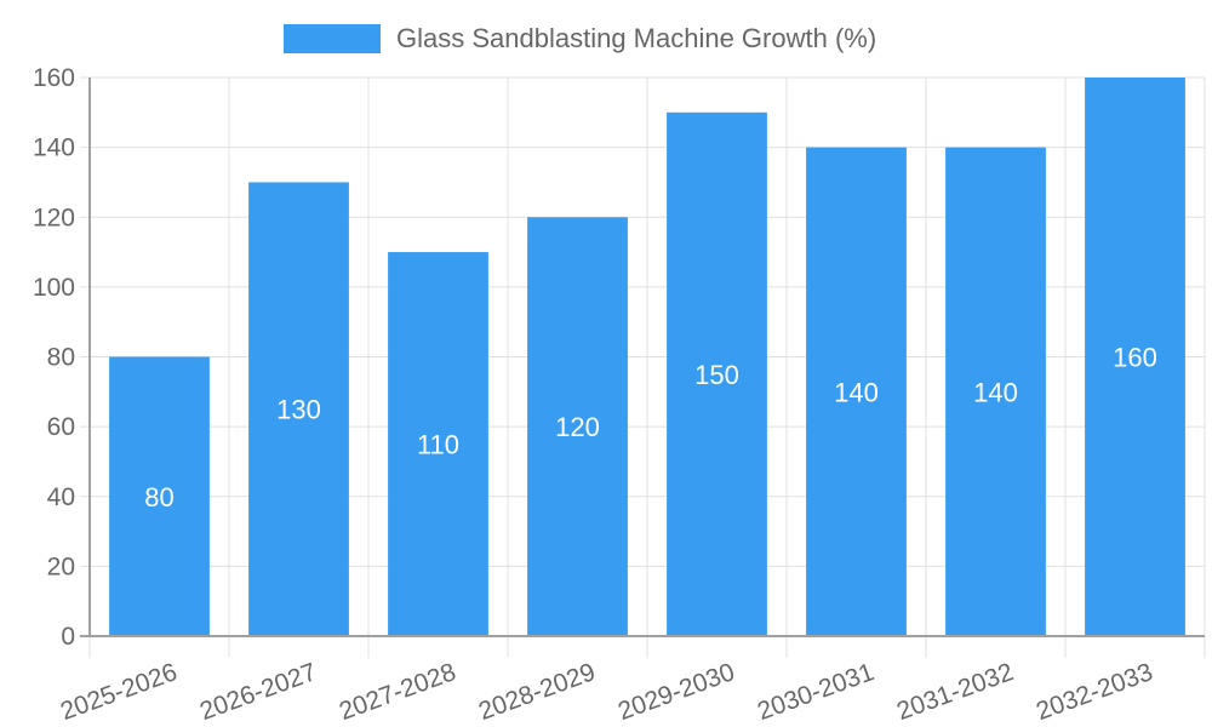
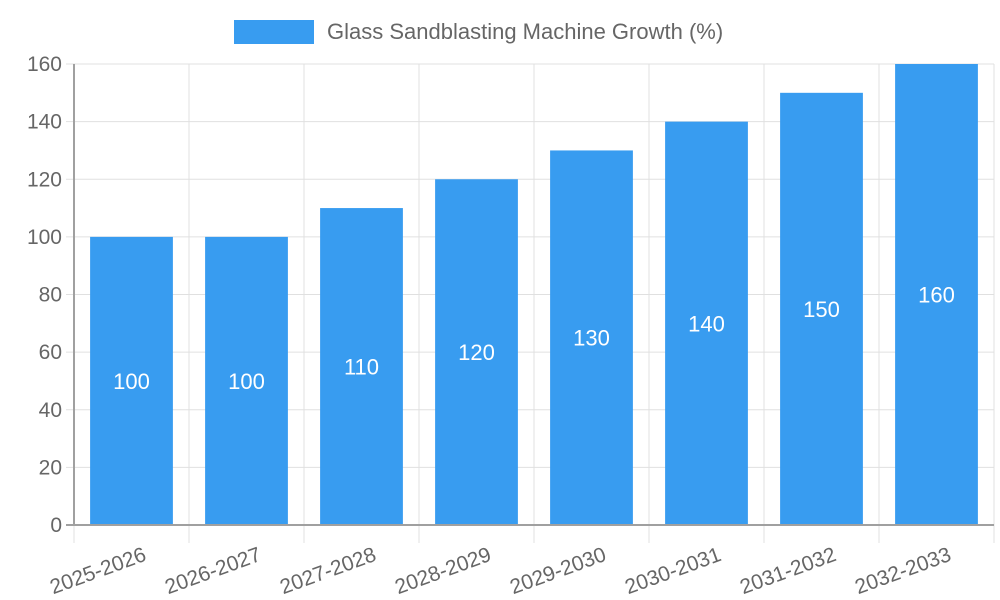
2025-2026: 80 -> 100
2026-2027: 130 -> 100
2029-2030: 150 -> 130
2031-2032: 140 -> 150
